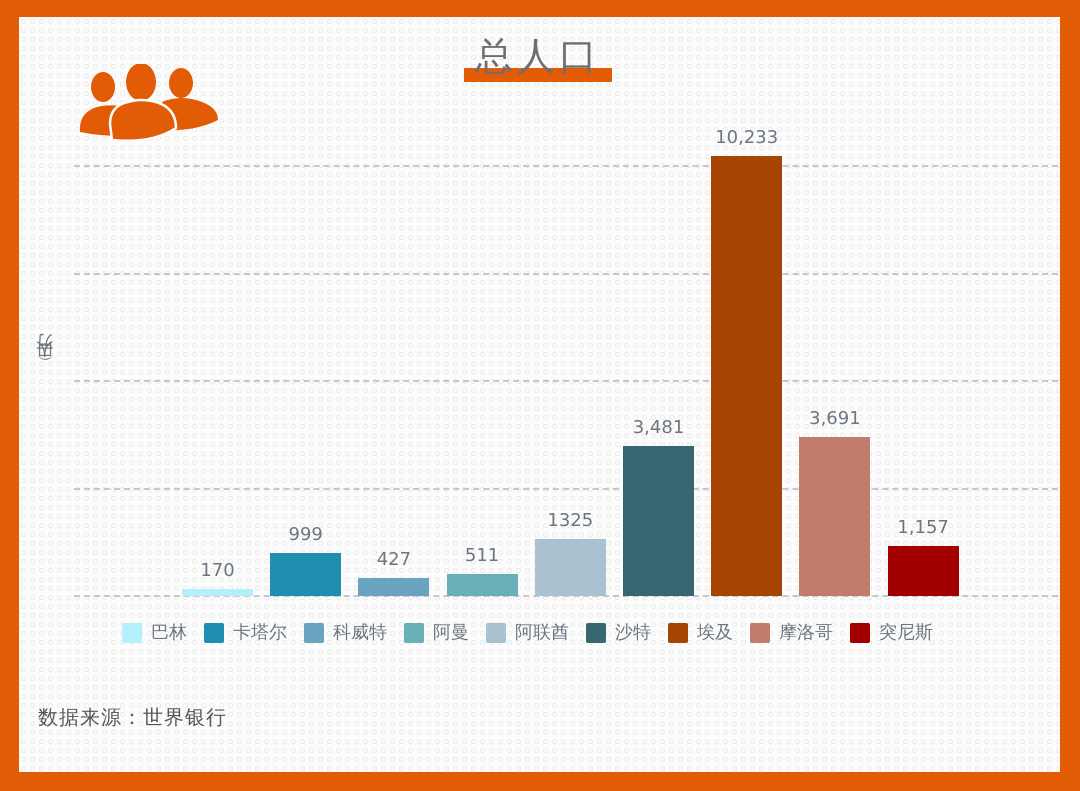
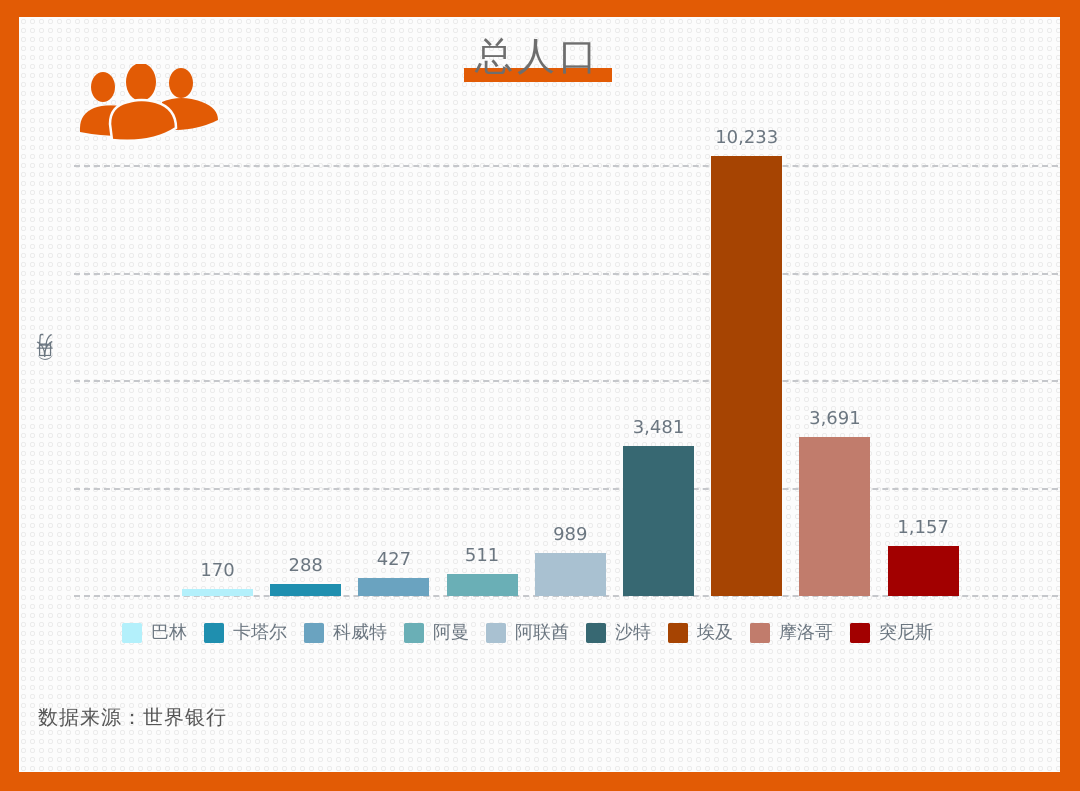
卡塔尔: 999 -> 288
阿联酋: 1325 -> 989
